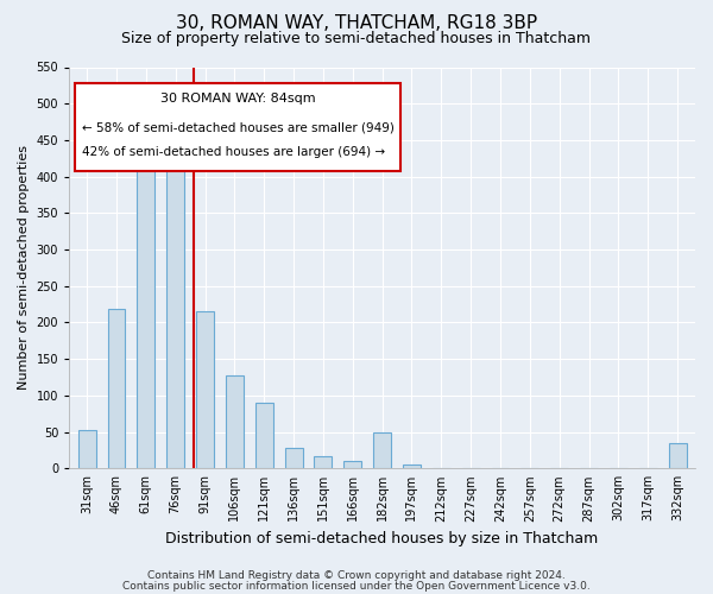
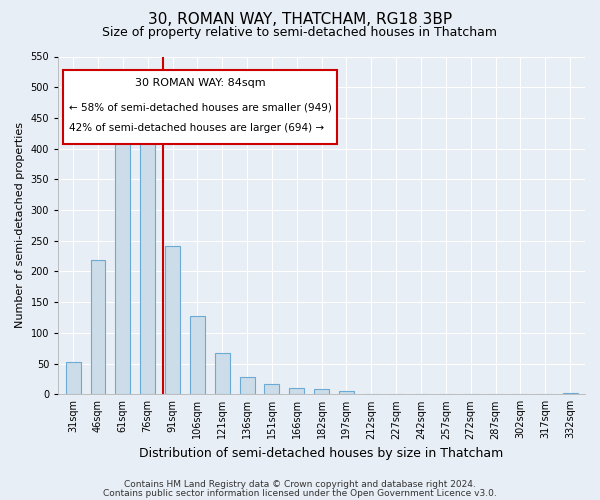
91sqm: 216 -> 242
121sqm: 90 -> 68
182sqm: 50 -> 8
332sqm: 34 -> 2
